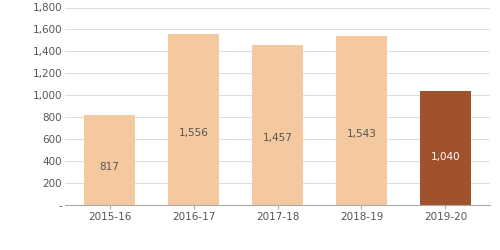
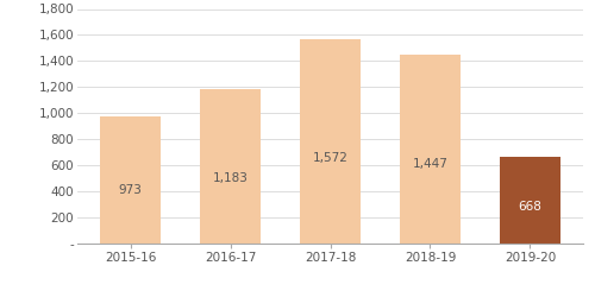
2015-16: 817 -> 973
2016-17: 1,556 -> 1,183
2017-18: 1,457 -> 1,572
2018-19: 1,543 -> 1,447
2019-20: 1,040 -> 668
